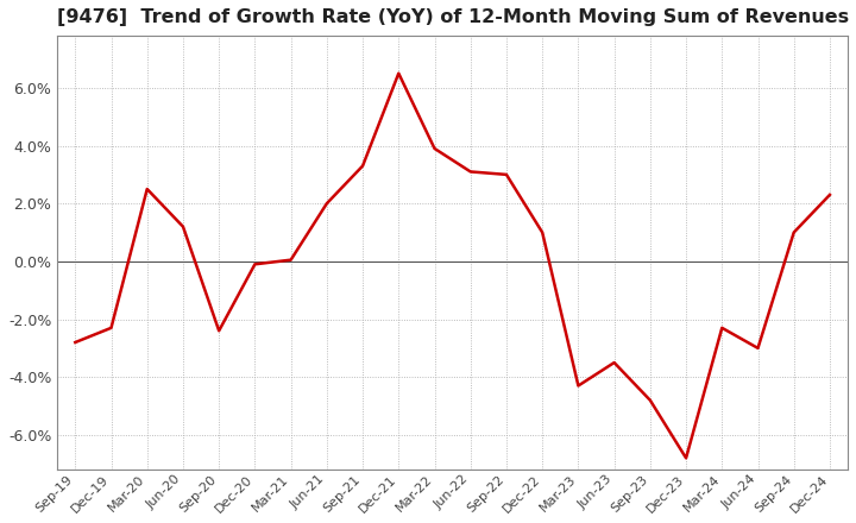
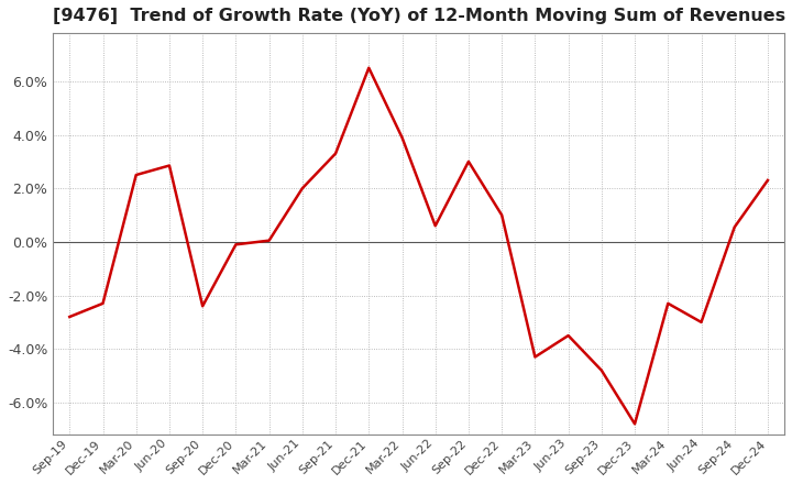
Jun-20: 1.20% -> 2.85%
Jun-22: 3.10% -> 0.60%
Sep-24: 1.00% -> 0.55%
